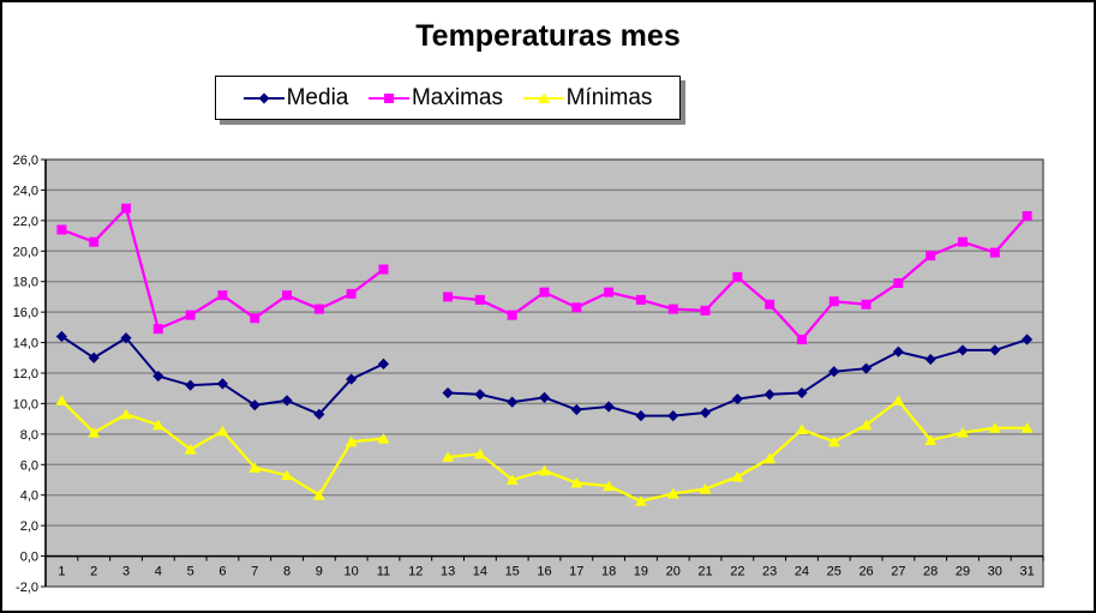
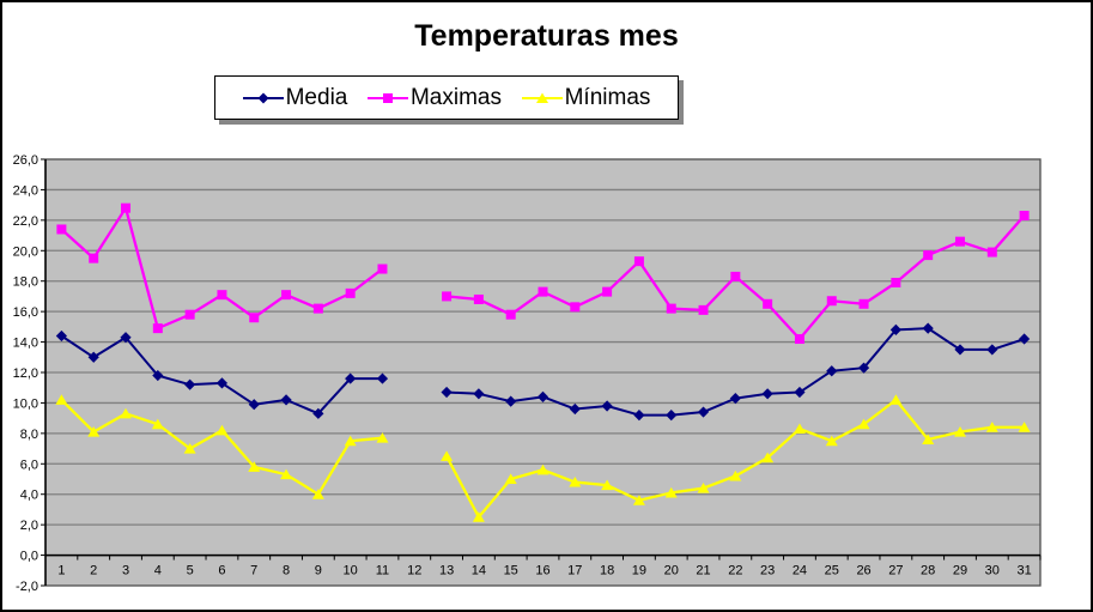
Maximas/2: 20,6 -> 19,5
Media/11: 12,6 -> 11,6
Mínimas/14: 6,7 -> 2,5
Maximas/19: 16,8 -> 19,3
Media/27: 13,4 -> 14,8
Media/28: 12,9 -> 14,9
